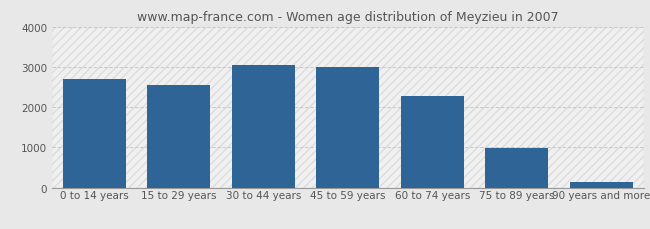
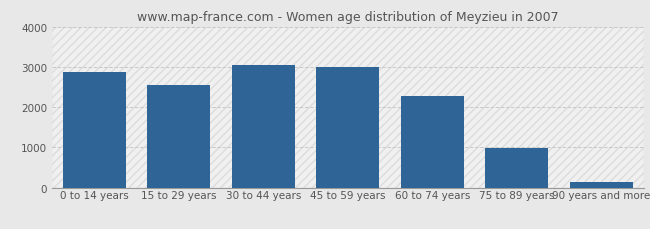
0 to 14 years: 2700 -> 2880
